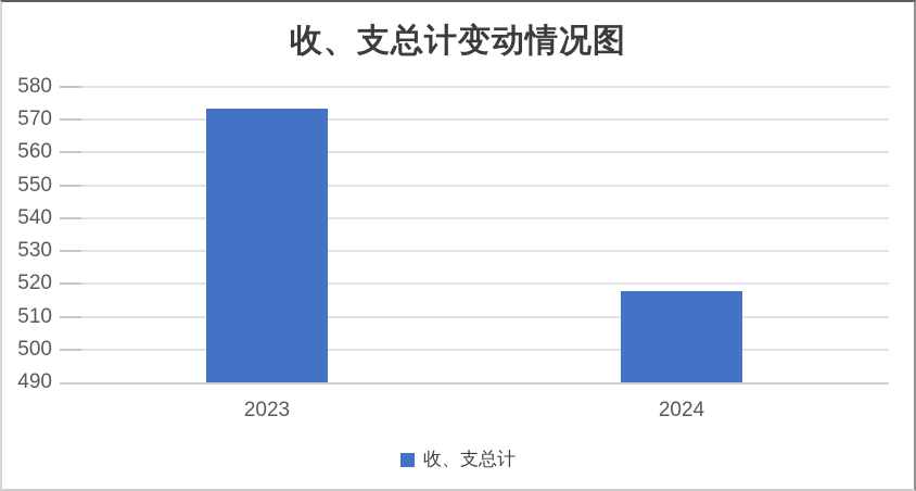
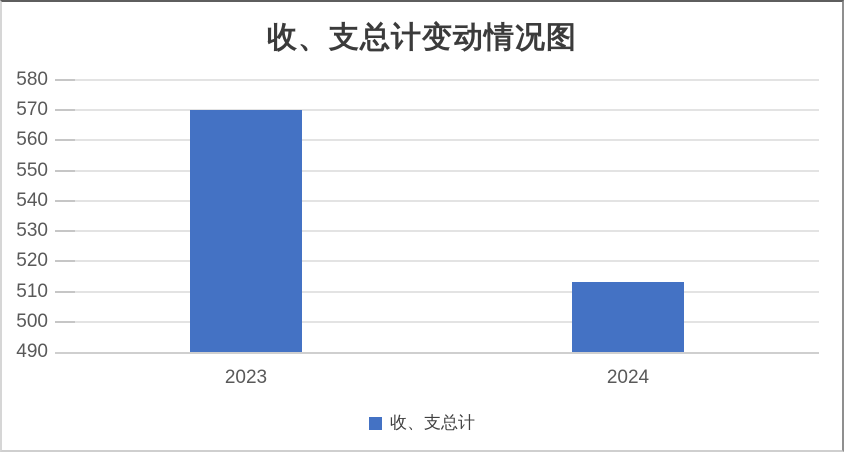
2023: 574 -> 570
2024: 518 -> 513
